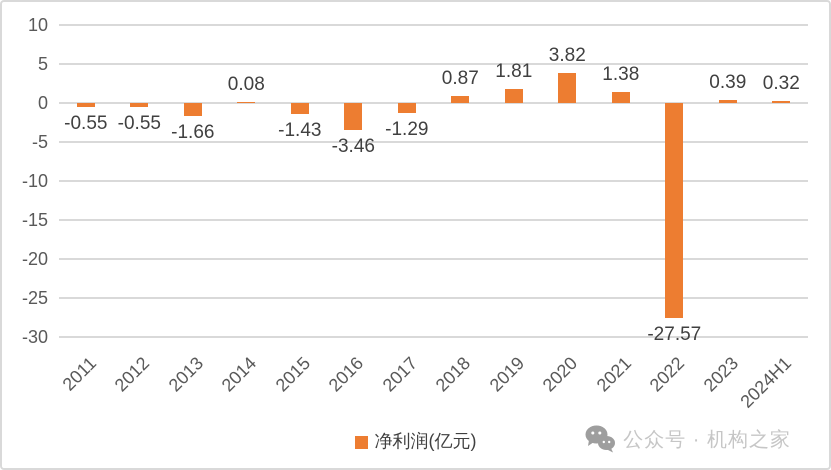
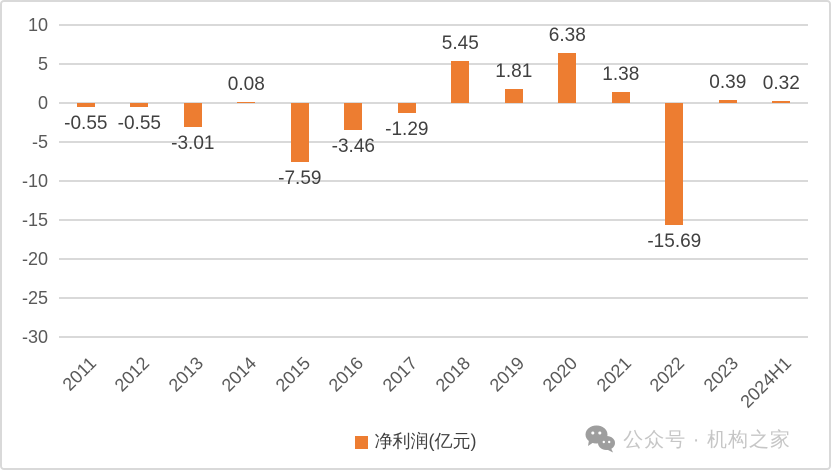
2013: -1.66 -> -3.01
2015: -1.43 -> -7.59
2018: 0.87 -> 5.45
2020: 3.82 -> 6.38
2022: -27.57 -> -15.69
